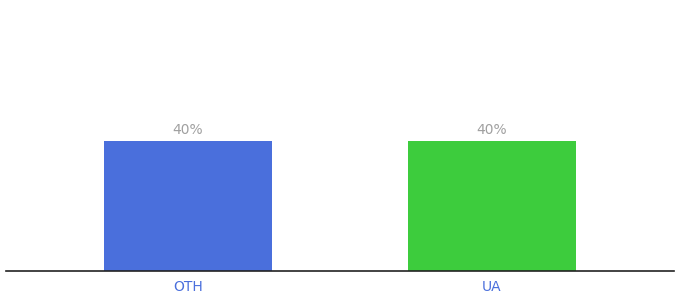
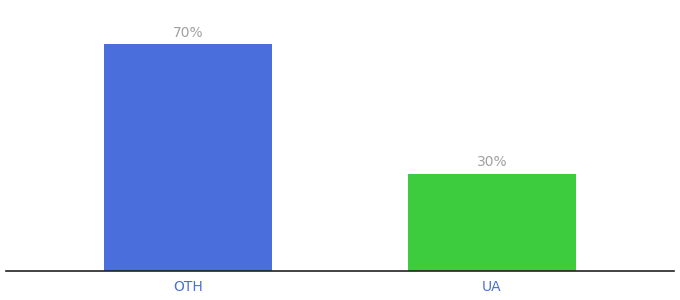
OTH: 40% -> 70%
UA: 40% -> 30%
